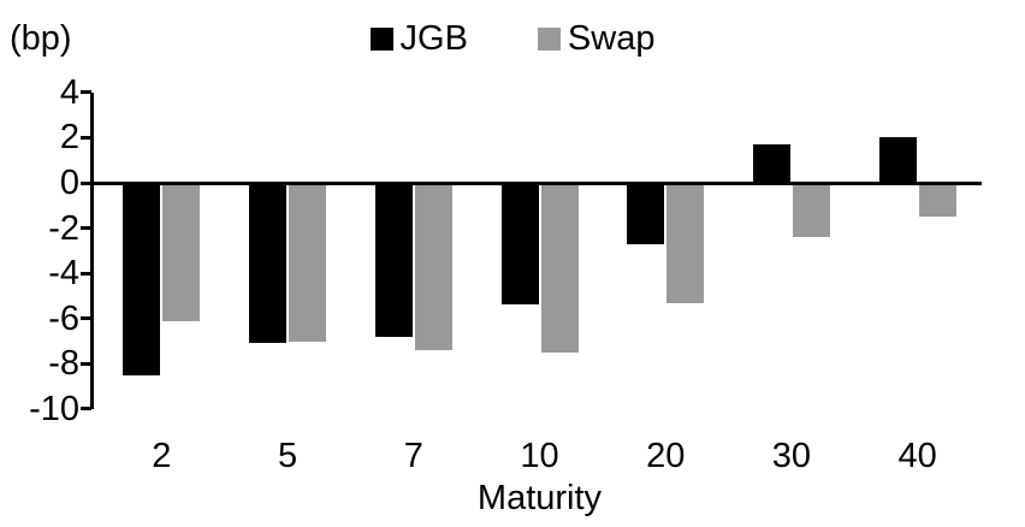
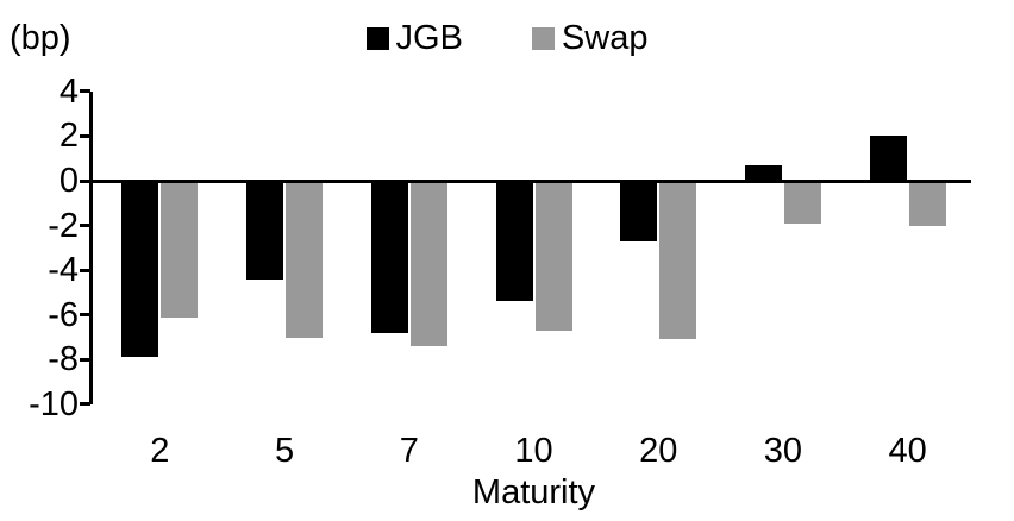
JGB/2: -8.5 -> -7.9
JGB/5: -7.1 -> -4.4
Swap/10: -7.5 -> -6.7
Swap/20: -5.3 -> -7.1
JGB/30: 1.7 -> 0.7
Swap/30: -2.4 -> -1.9
Swap/40: -1.5 -> -2.0
